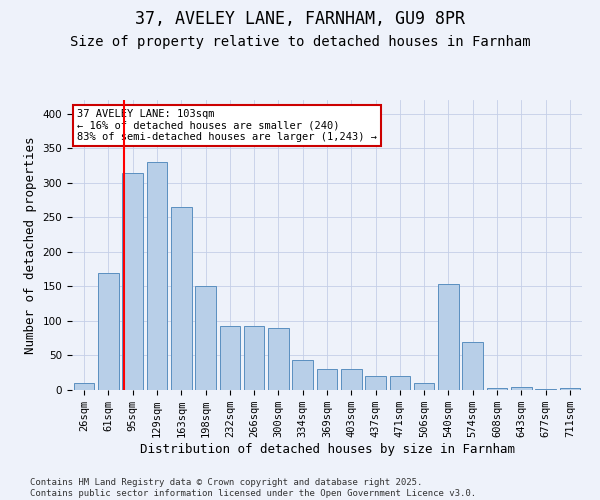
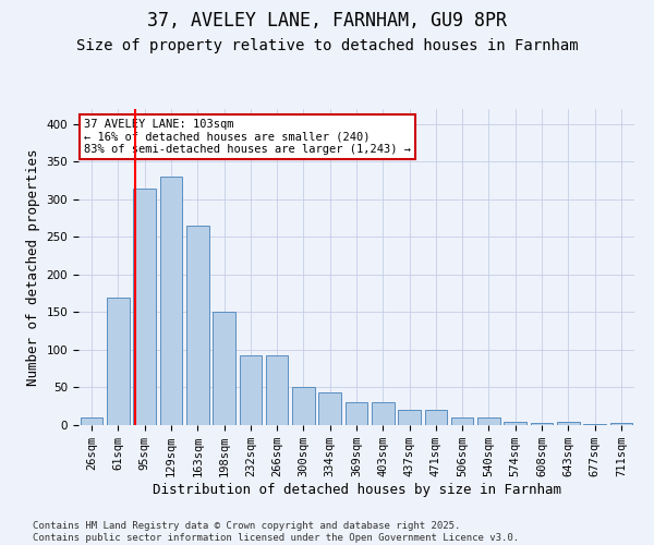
300sqm: 90 -> 50
540sqm: 154 -> 10
574sqm: 70 -> 4
